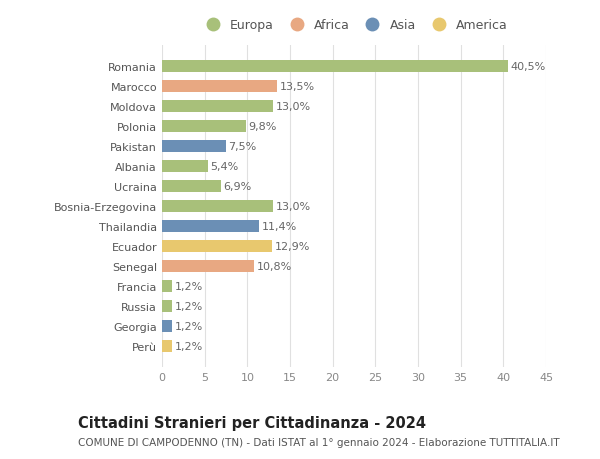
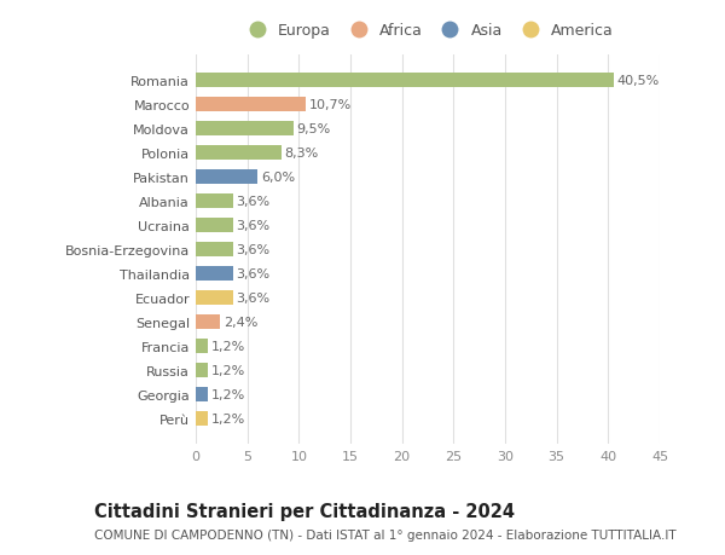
Marocco: 13,5% -> 10,7%
Moldova: 13,0% -> 9,5%
Polonia: 9,8% -> 8,3%
Pakistan: 7,5% -> 6,0%
Albania: 5,4% -> 3,6%
Ucraina: 6,9% -> 3,6%
Bosnia-Erzegovina: 13,0% -> 3,6%
Thailandia: 11,4% -> 3,6%
Ecuador: 12,9% -> 3,6%
Senegal: 10,8% -> 2,4%
